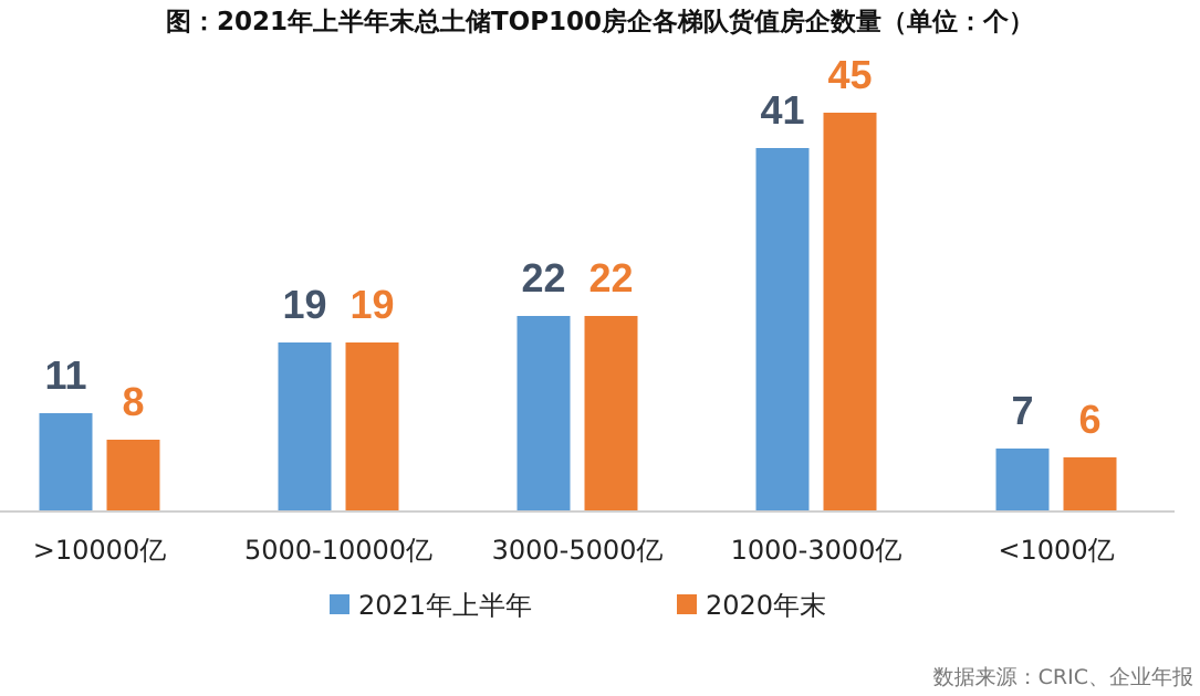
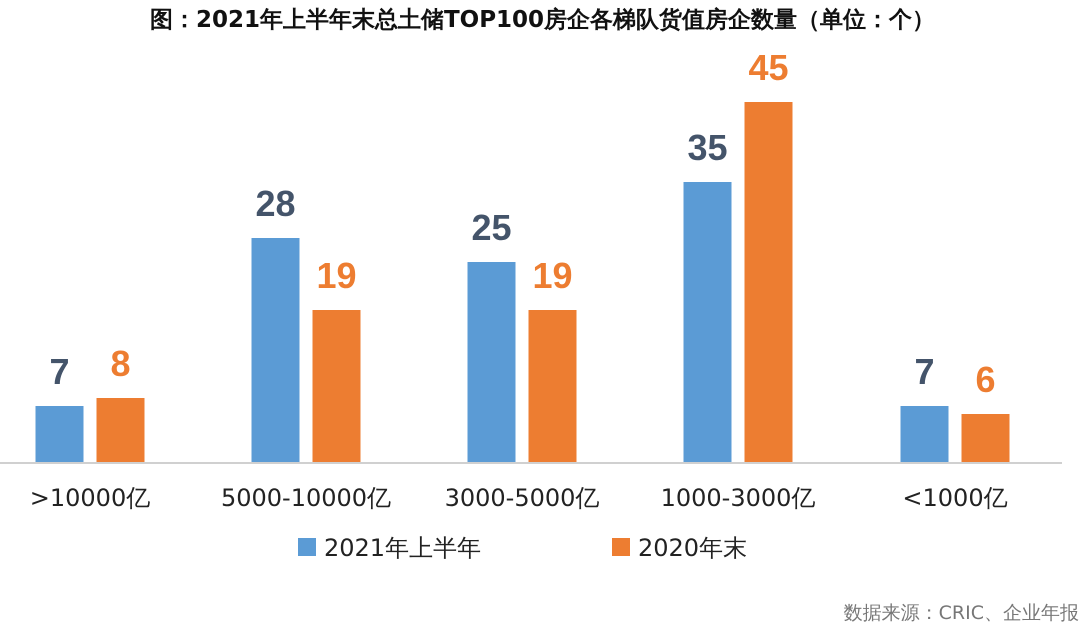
2021年上半年/>10000亿: 11 -> 7
2021年上半年/5000-10000亿: 19 -> 28
2021年上半年/3000-5000亿: 22 -> 25
2020年末/3000-5000亿: 22 -> 19
2021年上半年/1000-3000亿: 41 -> 35
